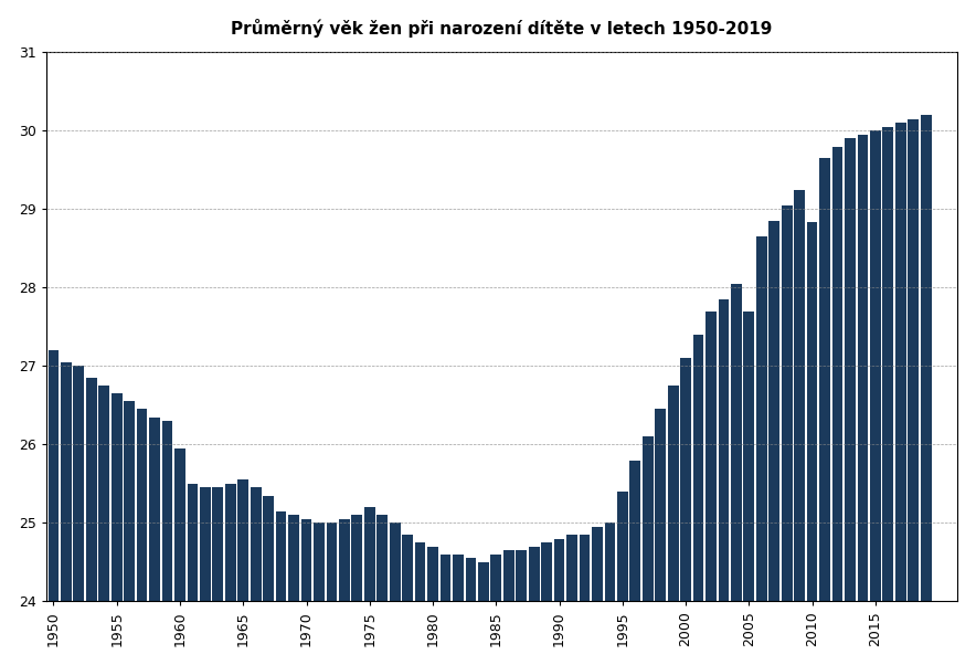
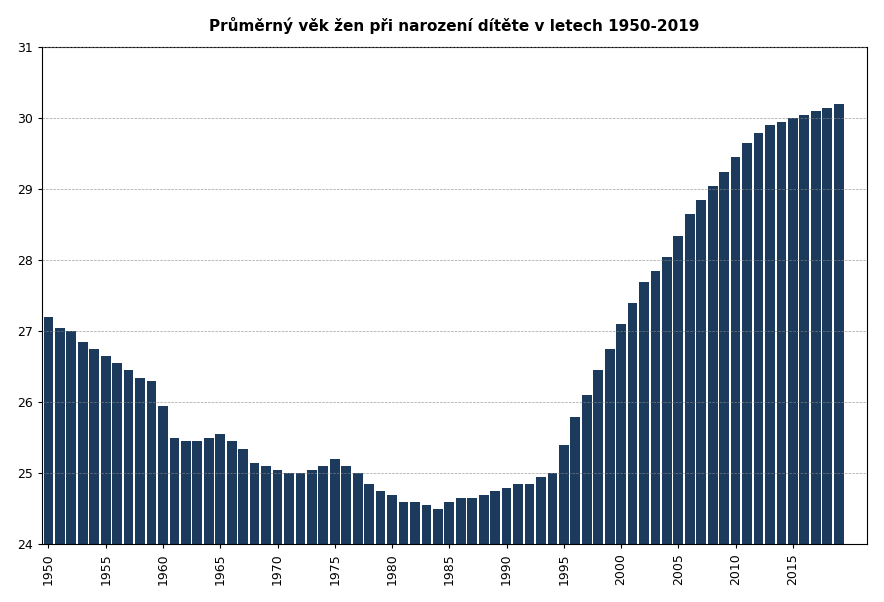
2005: 27.70 -> 28.35
2010: 28.84 -> 29.45
